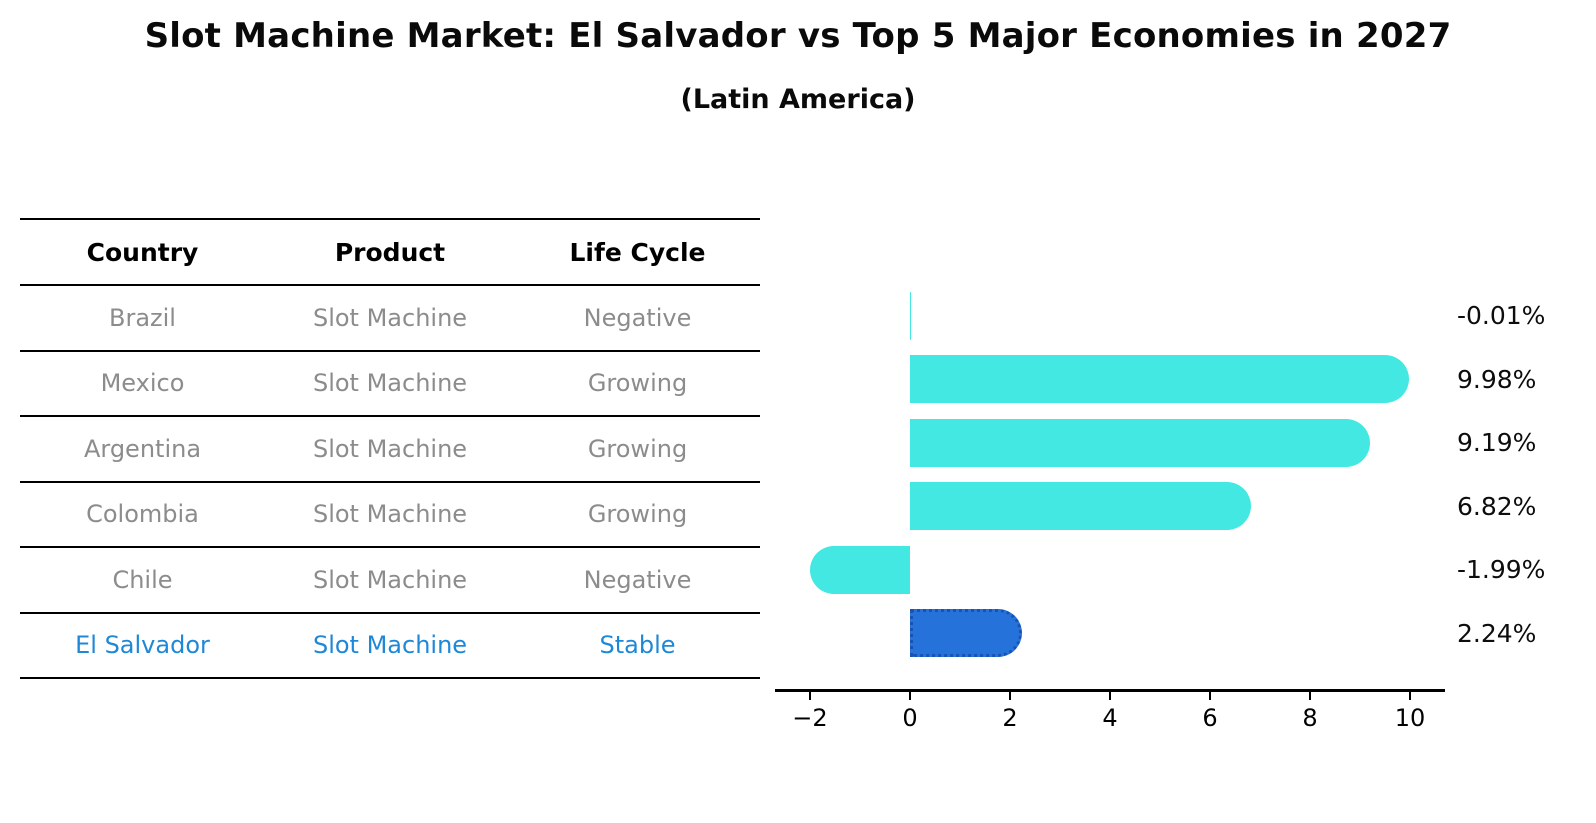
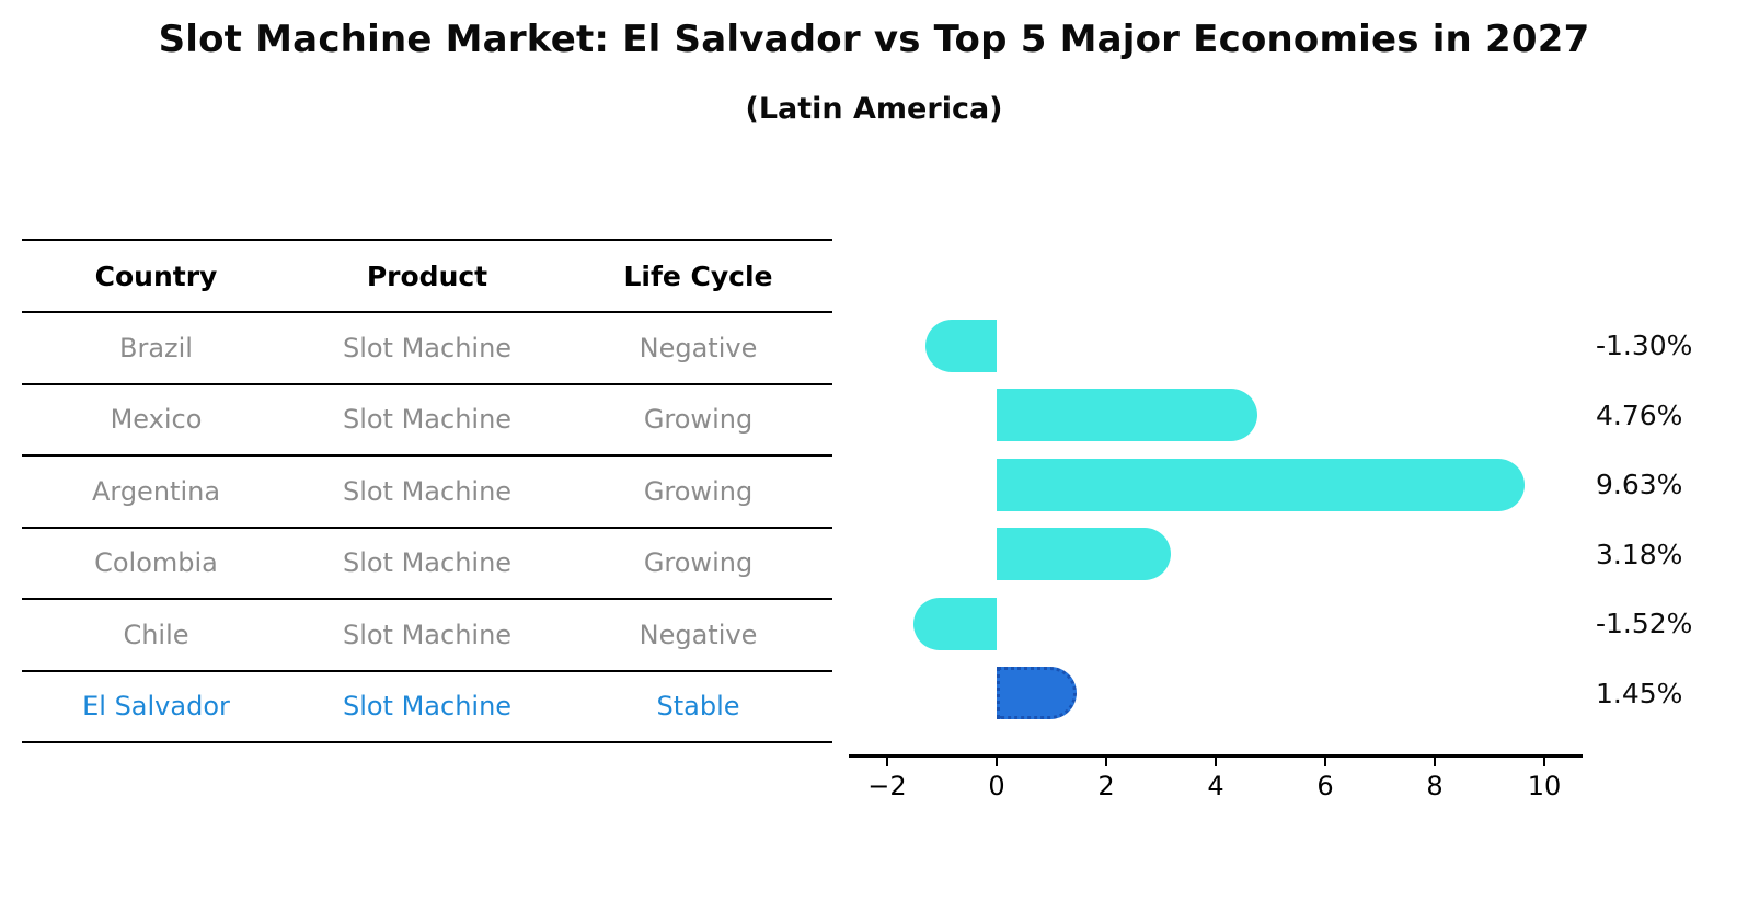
Brazil: -0.01% -> -1.30%
Mexico: 9.98% -> 4.76%
Argentina: 9.19% -> 9.63%
Colombia: 6.82% -> 3.18%
Chile: -1.99% -> -1.52%
El Salvador: 2.24% -> 1.45%
